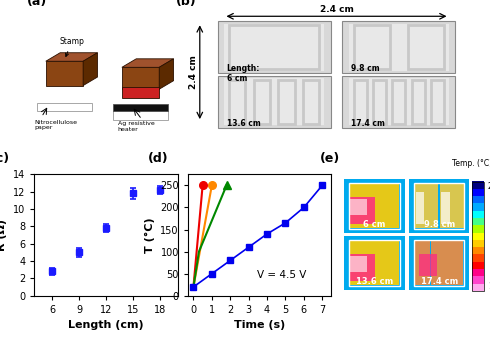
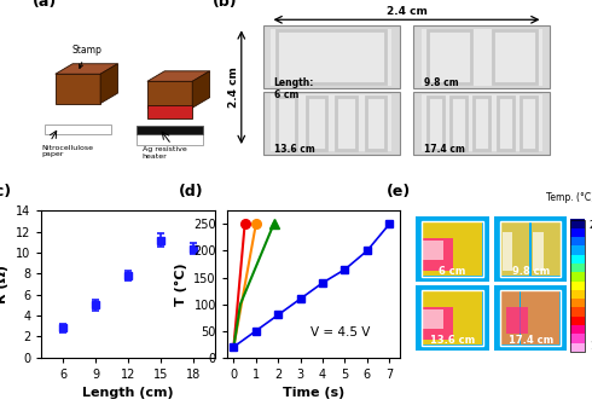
15: 11.8 -> 11.2
18: 12.2 -> 10.4
